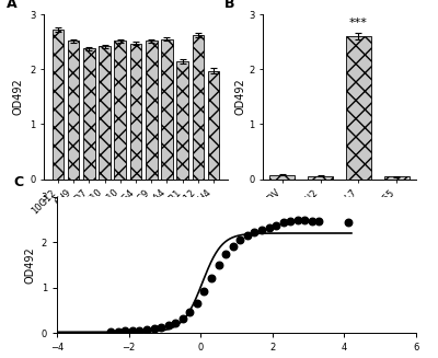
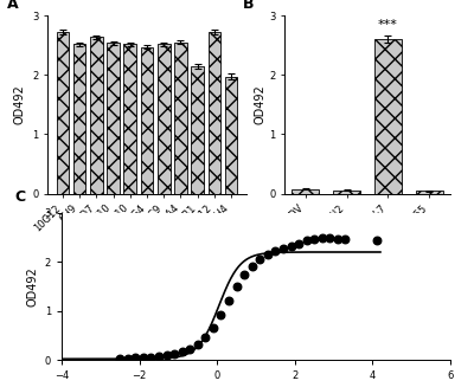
10D7: 2.38 -> 2.64
8C10: 2.42 -> 2.54
5D12: 2.62 -> 2.72
